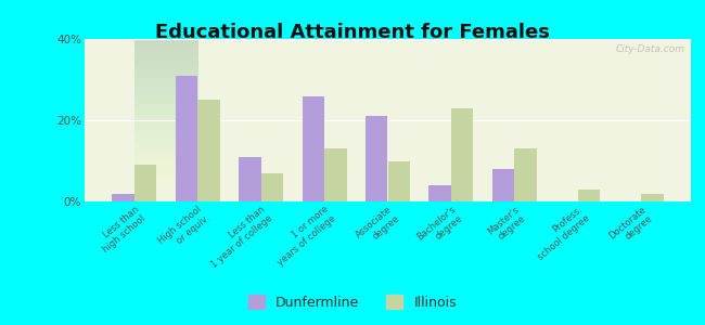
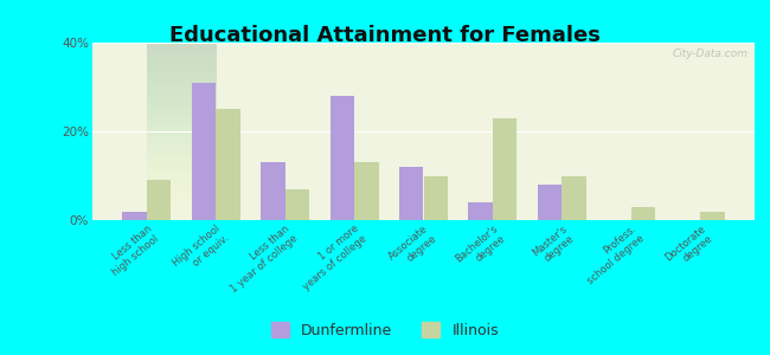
Dunfermline/Less than 1 year of college: 11% -> 13%
Dunfermline/1 or more years of college: 26% -> 28%
Dunfermline/Associate degree: 21% -> 12%
Illinois/Master's degree: 13% -> 10%
